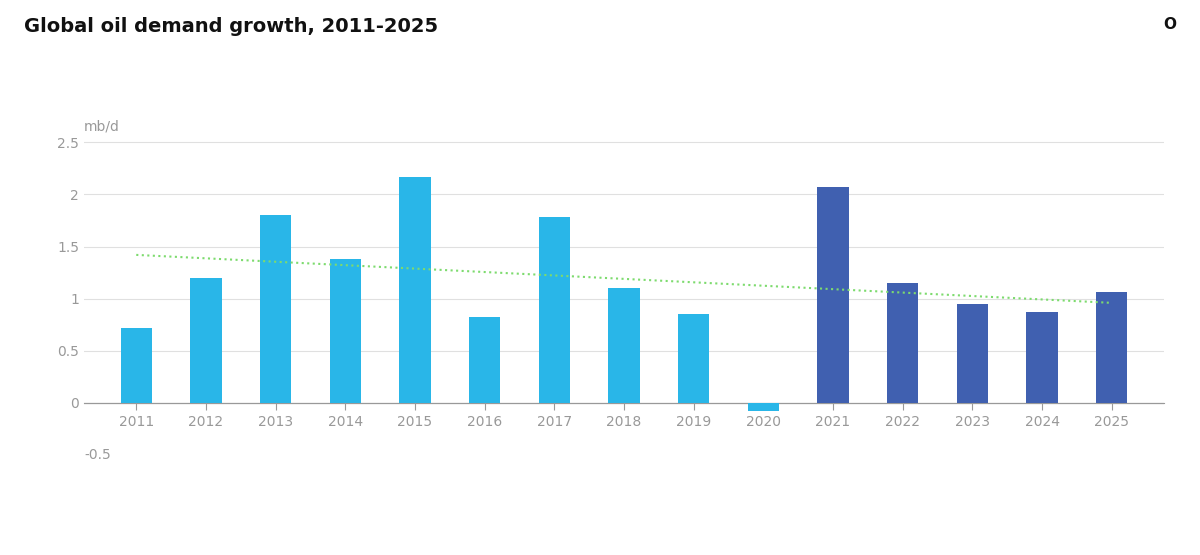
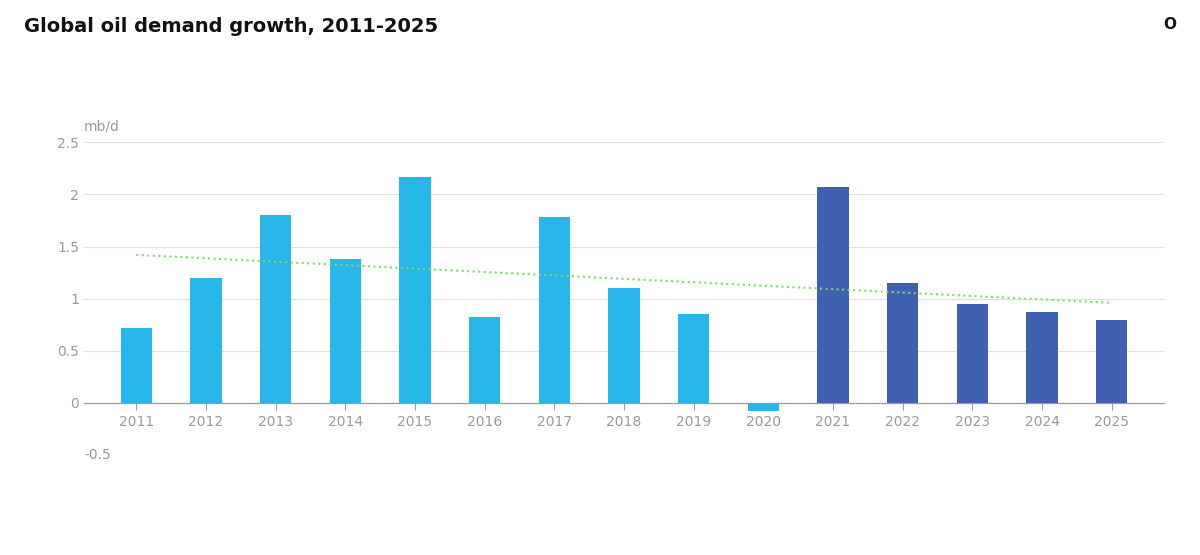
2025: 1.06 -> 0.80
